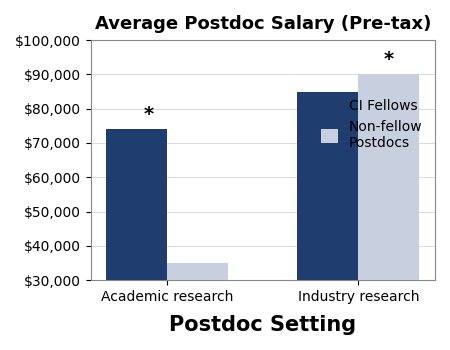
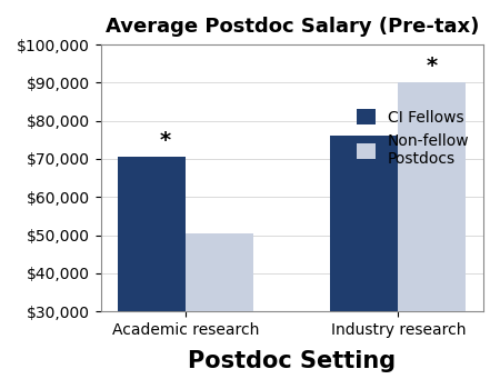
CI Fellows/Academic research: $74,000 -> $70,500
Non-fellow Postdocs/Academic research: $35,000 -> $50,500
CI Fellows/Industry research: $85,000 -> $76,000
